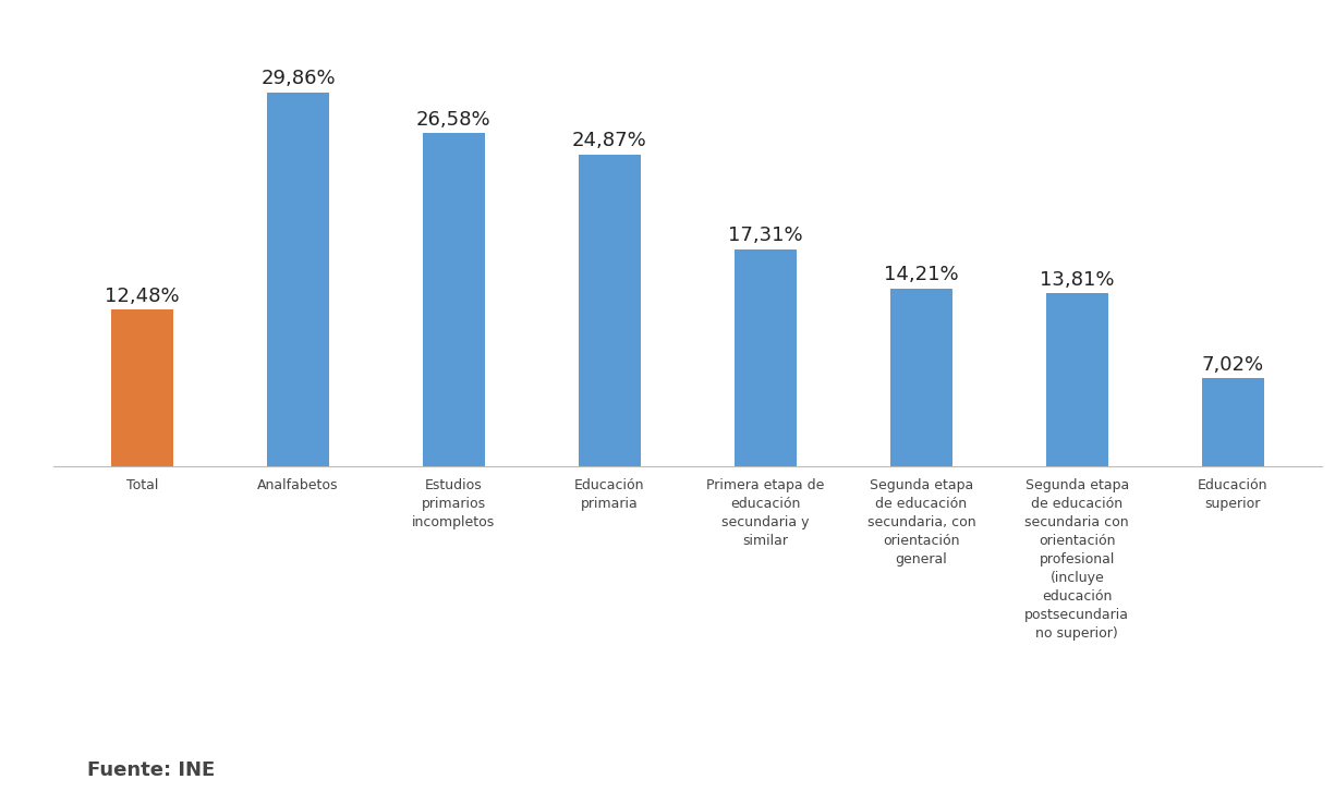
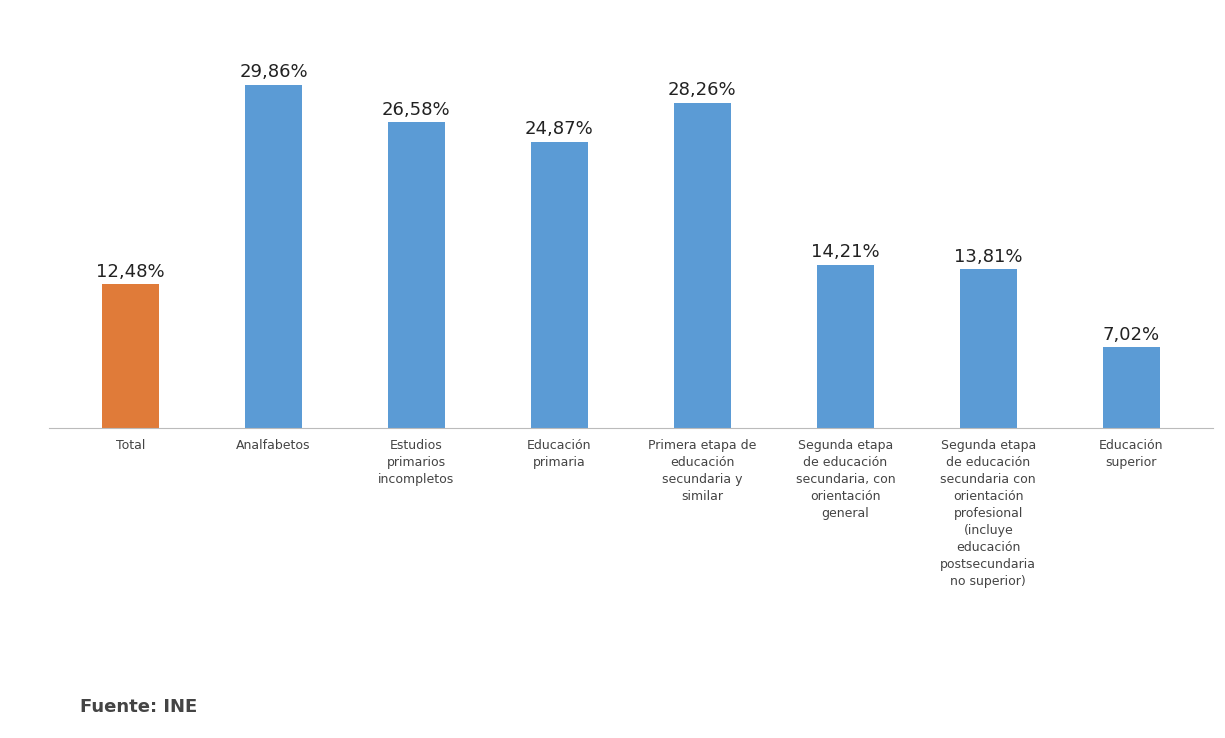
Primera etapa de educación secundaria y similar: 17,31% -> 28,26%
